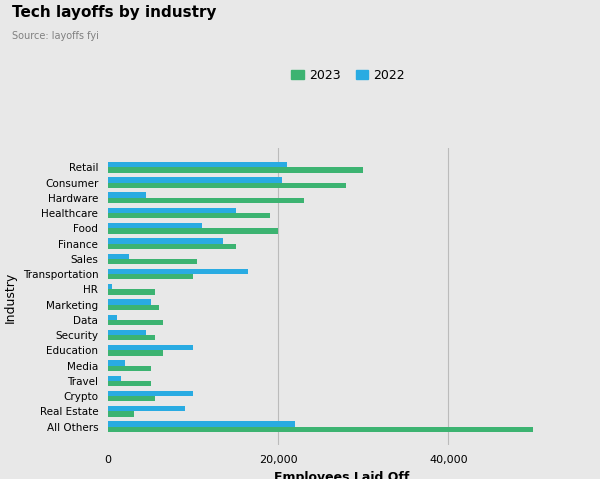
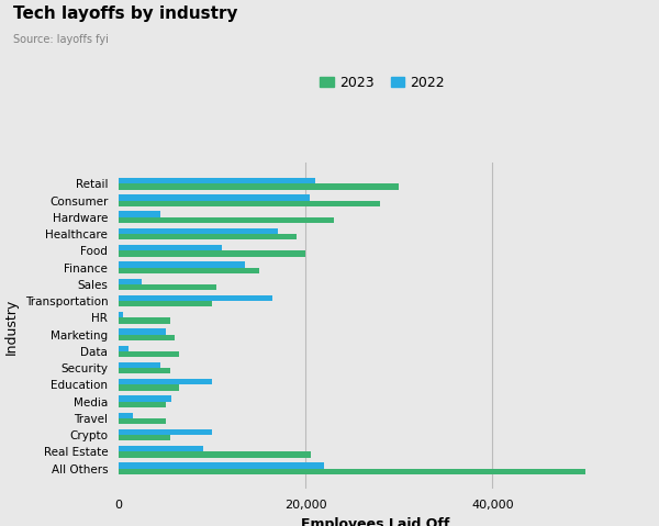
2022/Healthcare: 15,000 -> 17,000
2022/Media: 2,000 -> 5,600
2023/Real Estate: 3,000 -> 20,600
